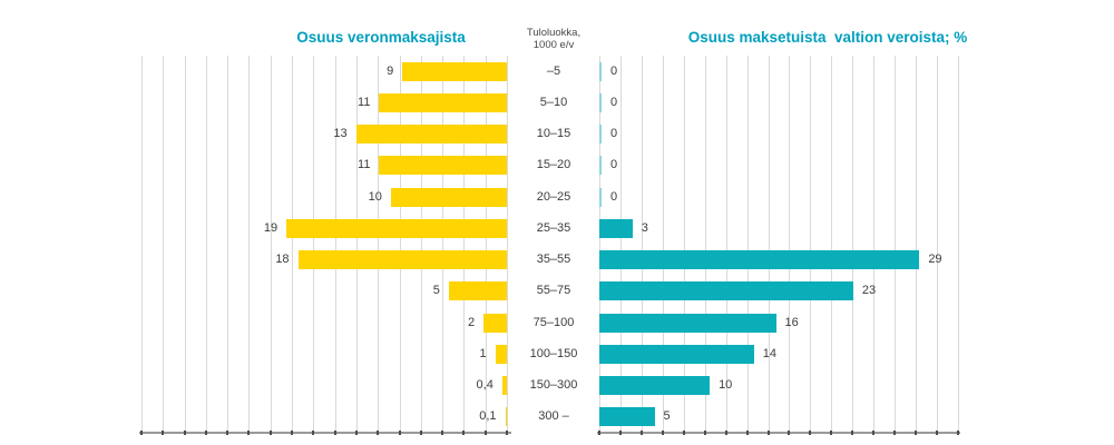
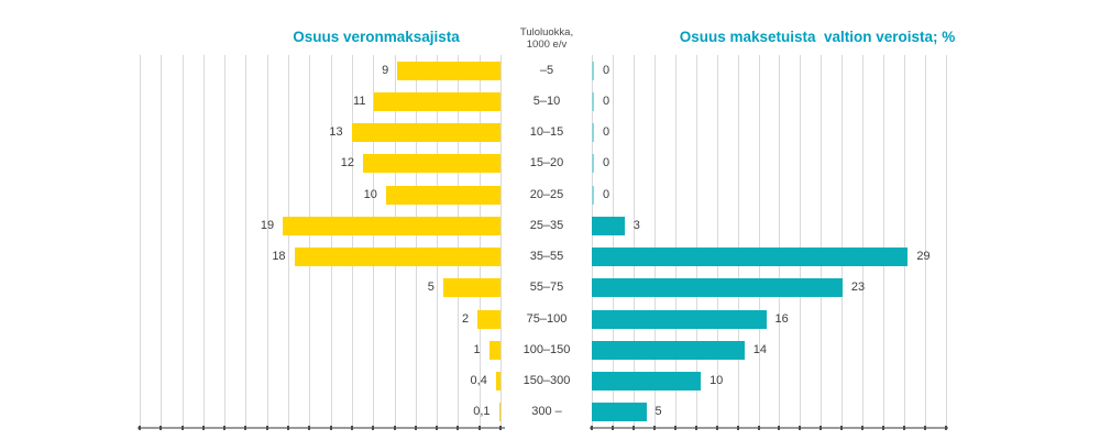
Osuus veronmaksajista/15–20: 11 -> 12
